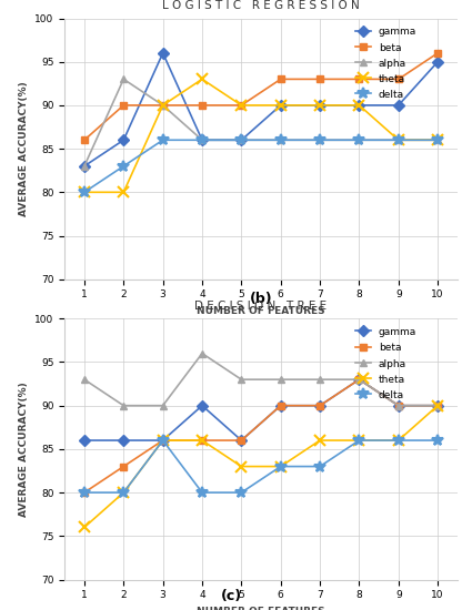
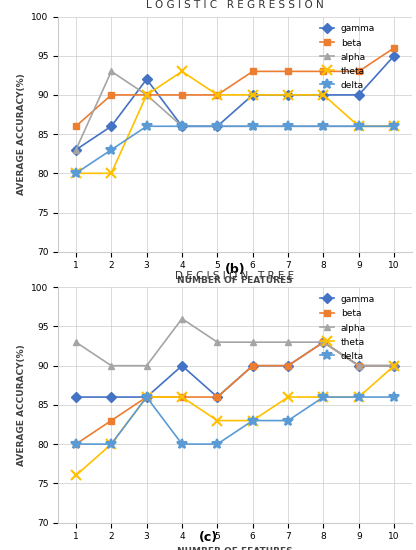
L O G I S T I C R E G R E S S I O N/gamma/3: 96 -> 92
